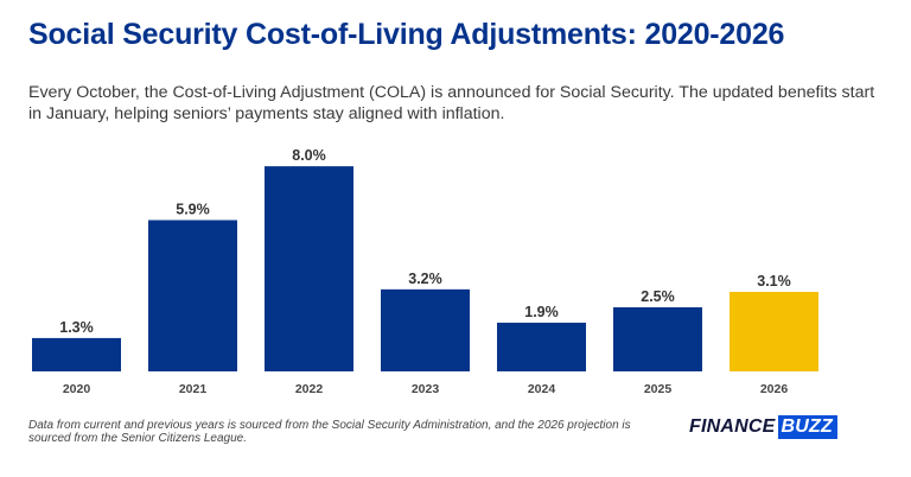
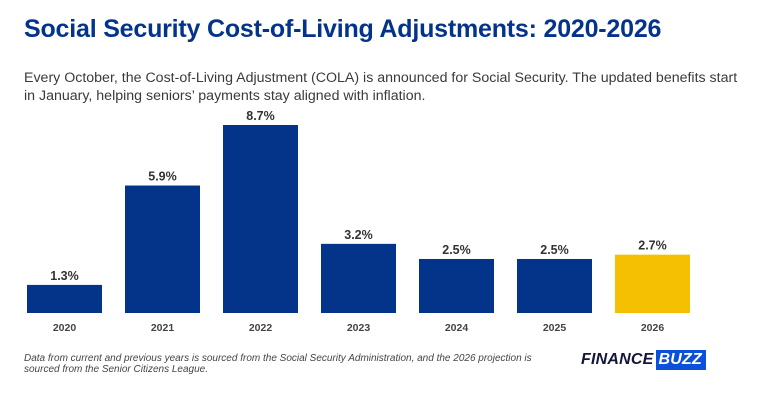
2022: 8.0% -> 8.7%
2024: 1.9% -> 2.5%
2026: 3.1% -> 2.7%
